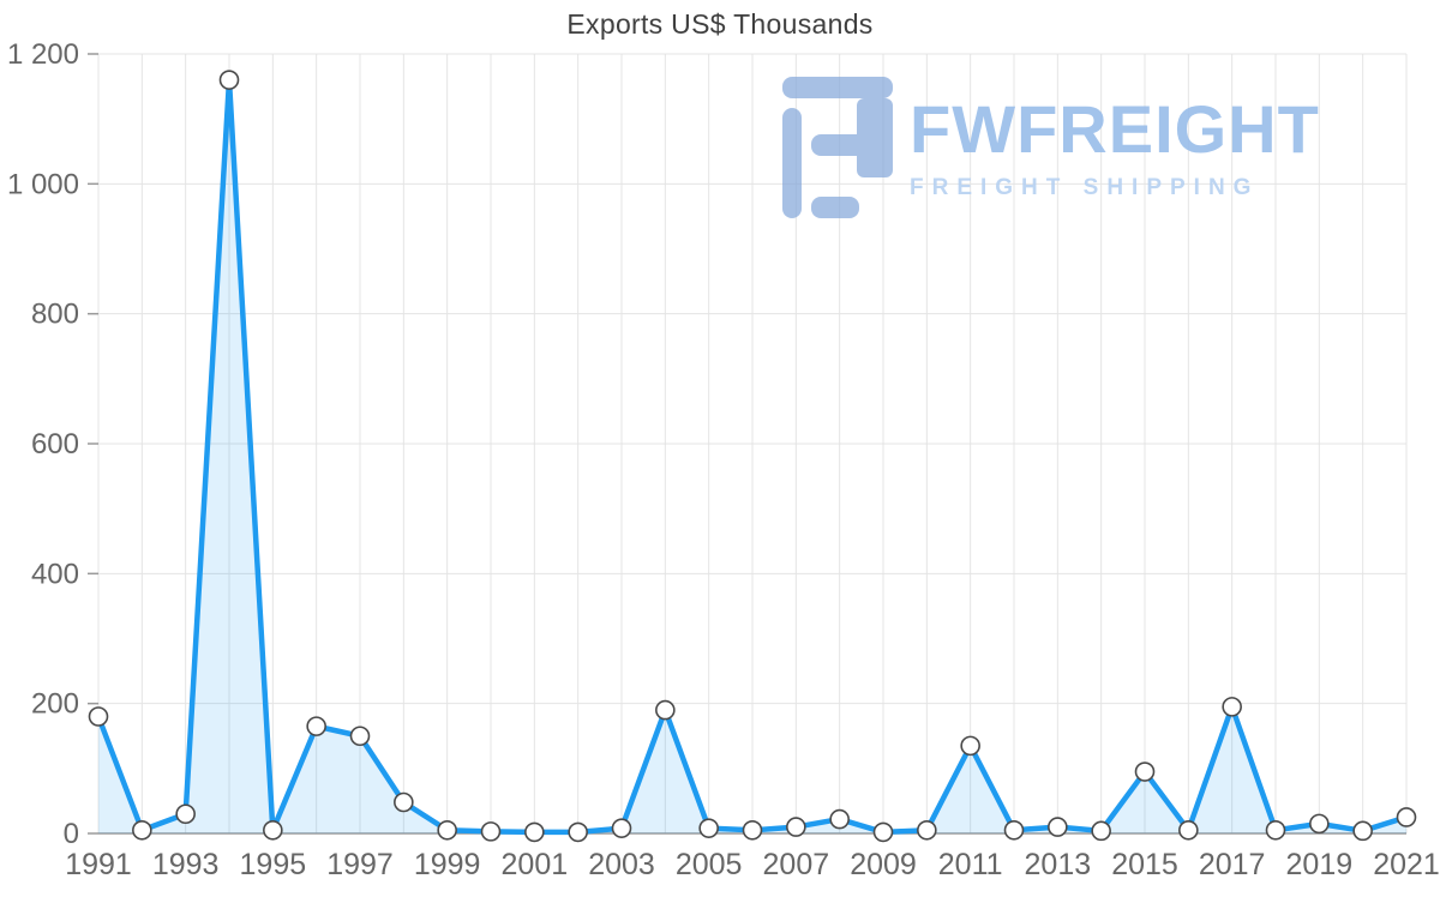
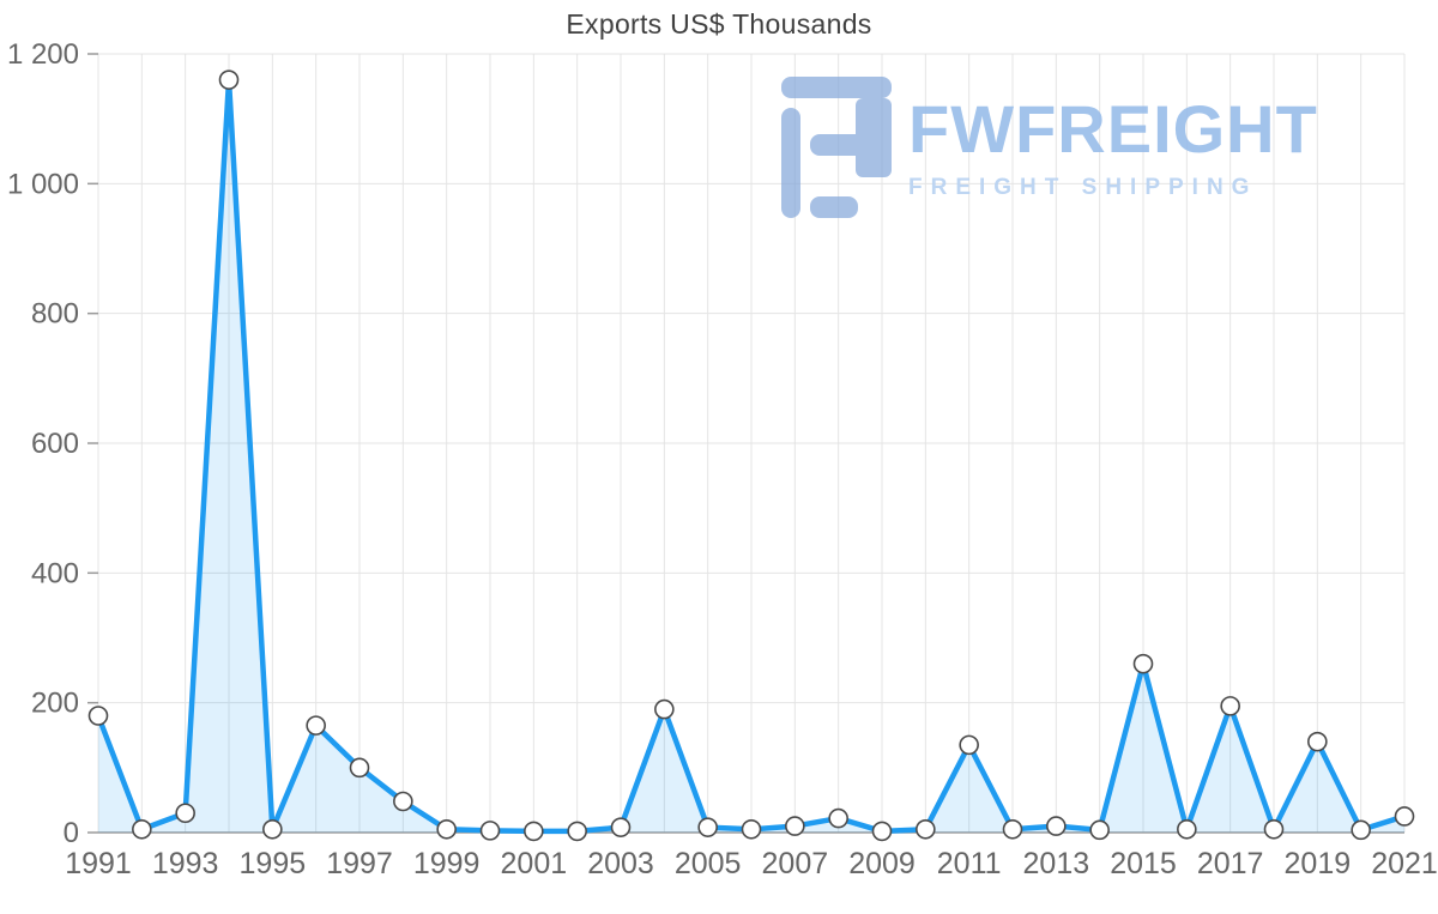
1997: 150 -> 100
2015: 100 -> 260
2019: 20 -> 140
